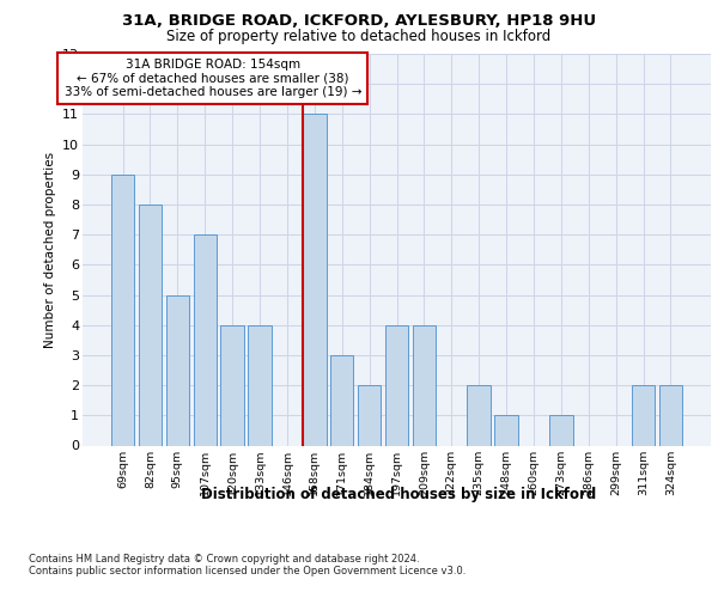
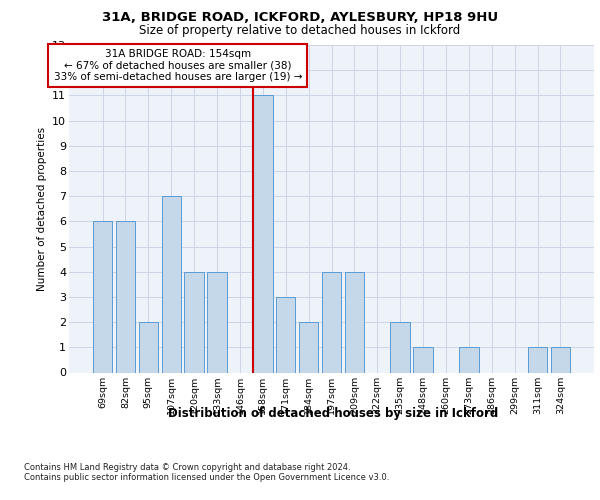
69sqm: 9 -> 6
82sqm: 8 -> 6
95sqm: 5 -> 2
311sqm: 2 -> 1
324sqm: 2 -> 1
